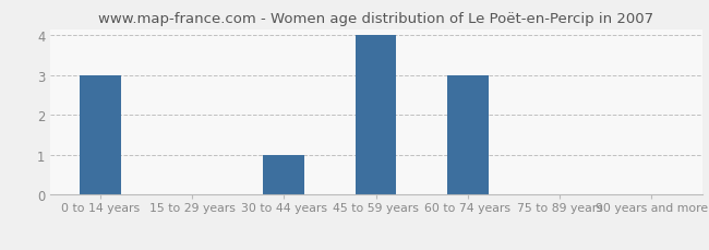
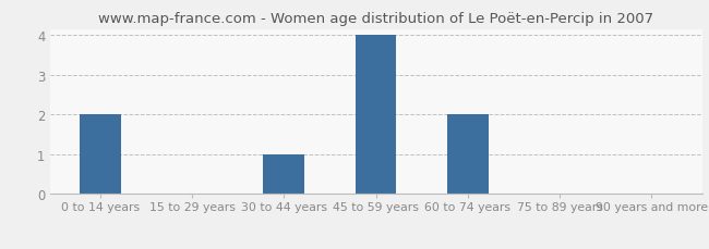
0 to 14 years: 3 -> 2
60 to 74 years: 3 -> 2
